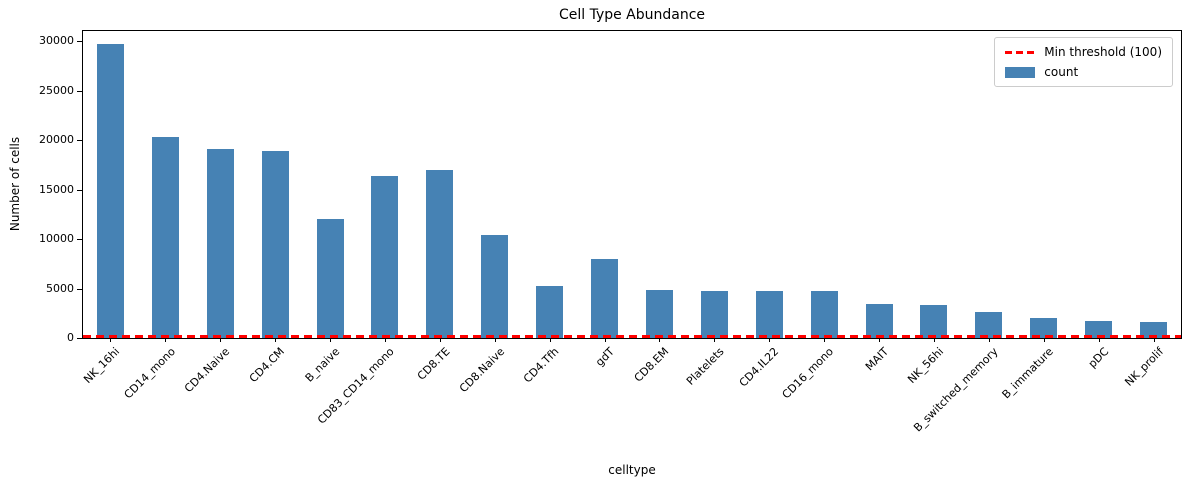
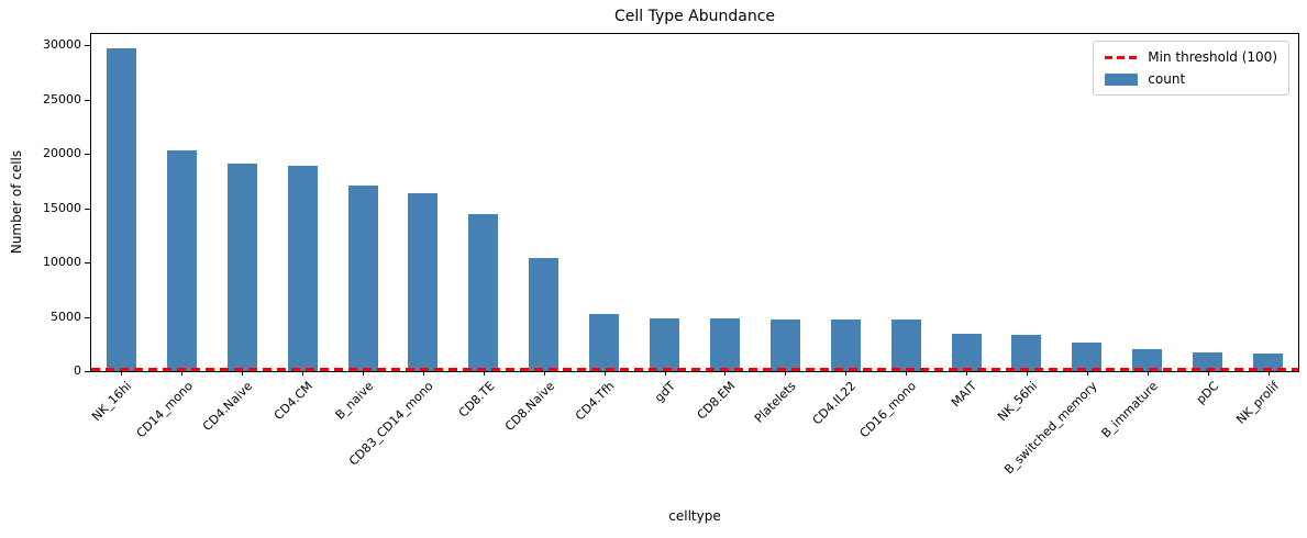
B_naive: 12000 -> 17000
CD8.TE: 17000 -> 14000
gdT: 8000 -> 5000
